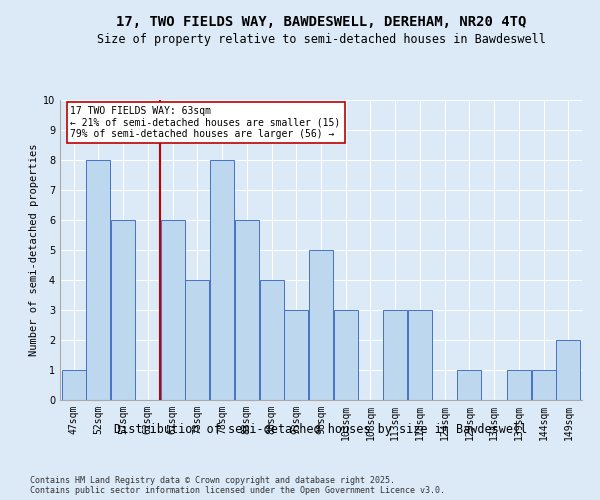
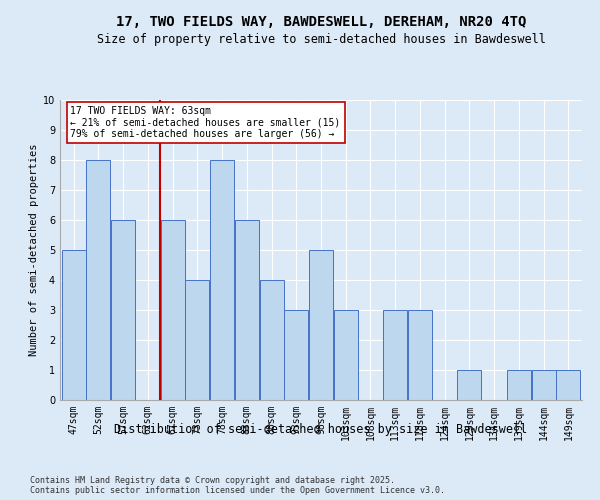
47sqm: 1 -> 5
149sqm: 2 -> 1
